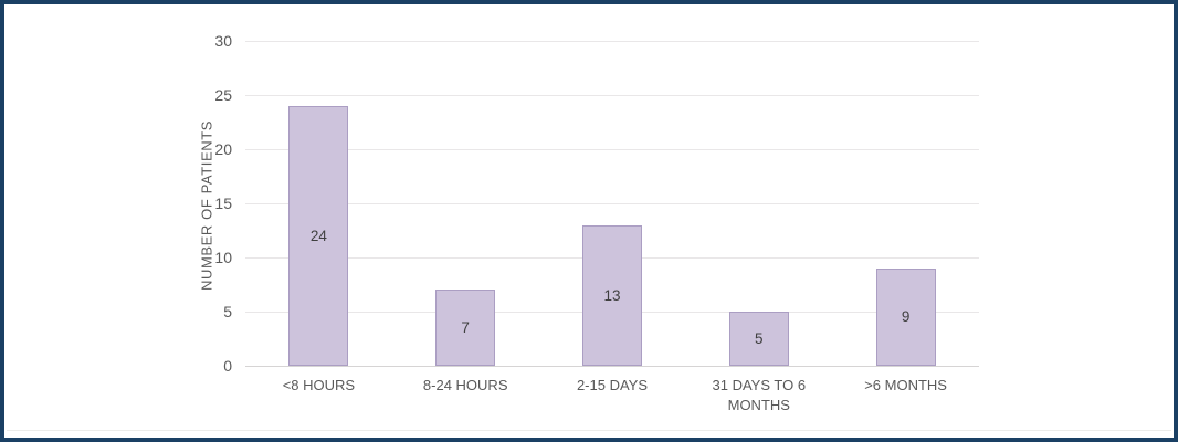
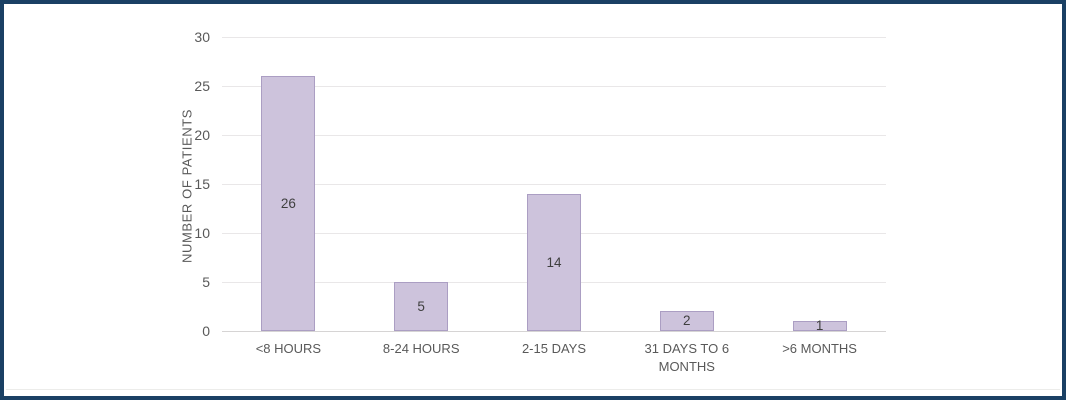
<8 HOURS: 24 -> 26
8-24 HOURS: 7 -> 5
2-15 DAYS: 13 -> 14
31 DAYS TO 6 MONTHS: 5 -> 2
>6 MONTHS: 9 -> 1
